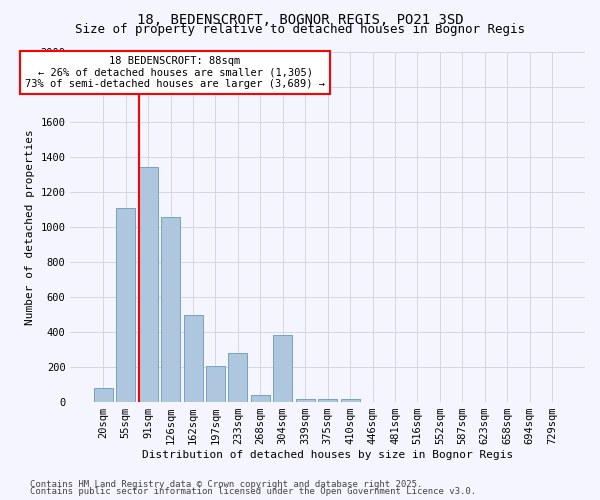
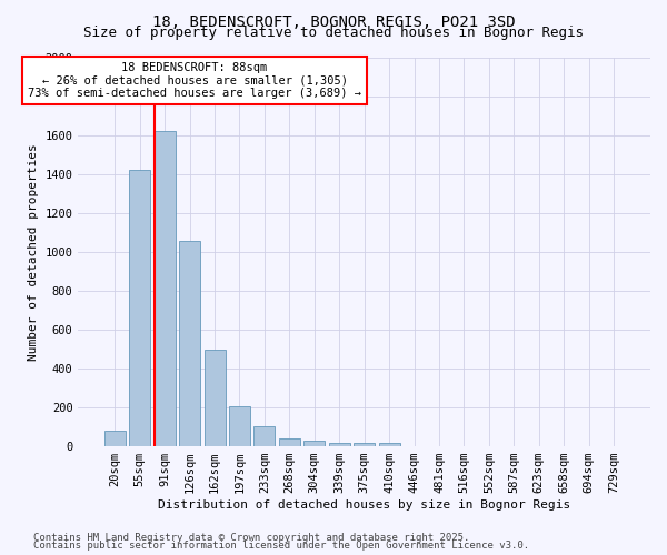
55sqm: 1110 -> 1420
91sqm: 1340 -> 1620
233sqm: 280 -> 100
304sqm: 380 -> 30
